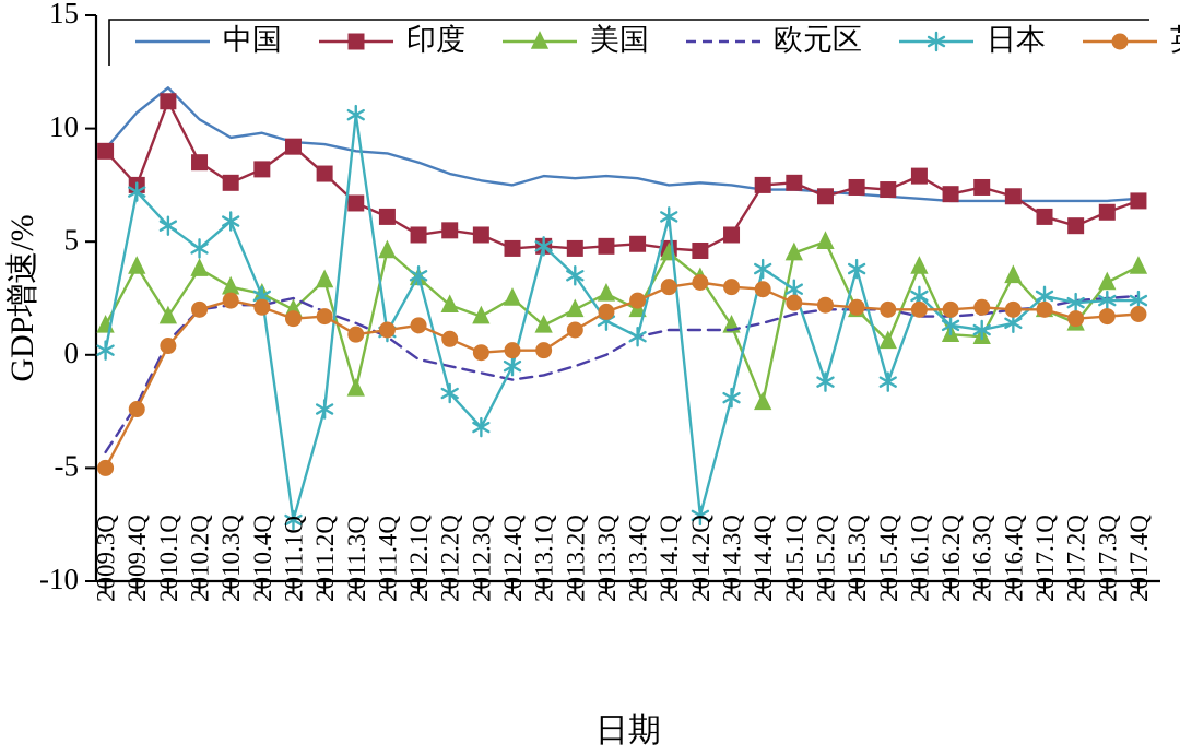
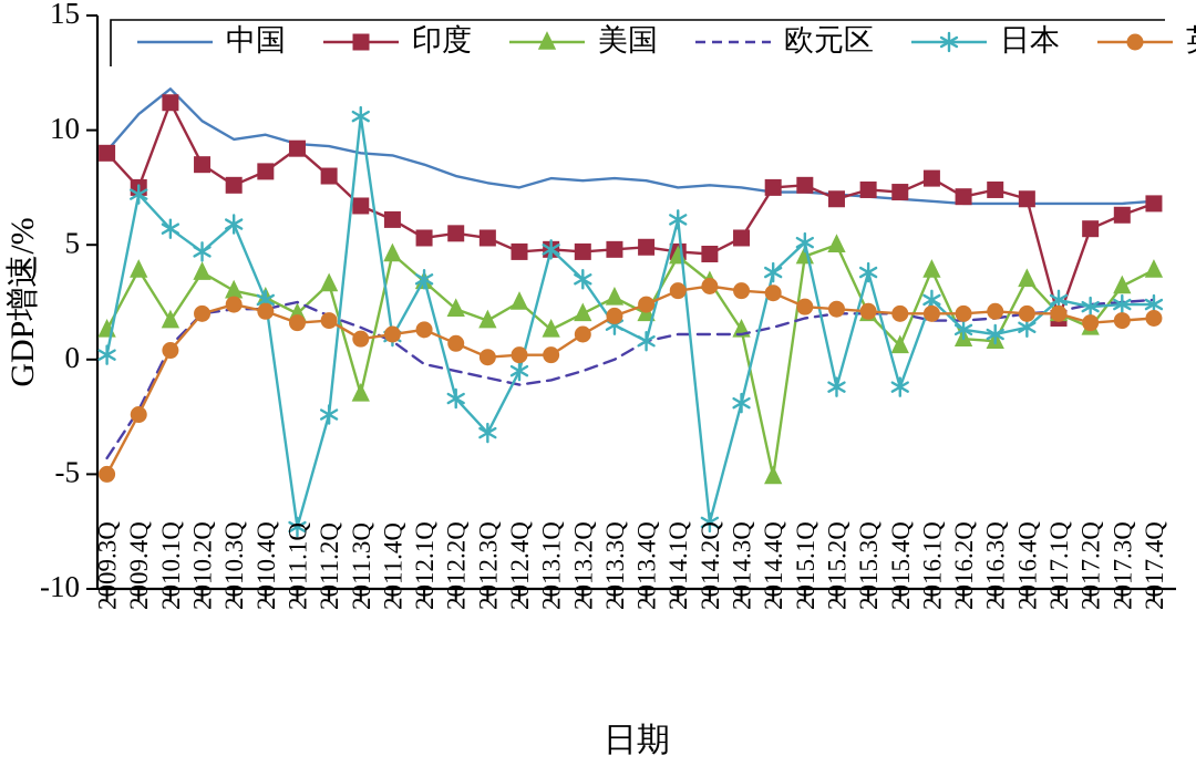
美国/2014.4Q: -2.1 -> -5.1
日本/2015.1Q: 2.9 -> 5.1
印度/2017.1Q: 6.1 -> 1.8
